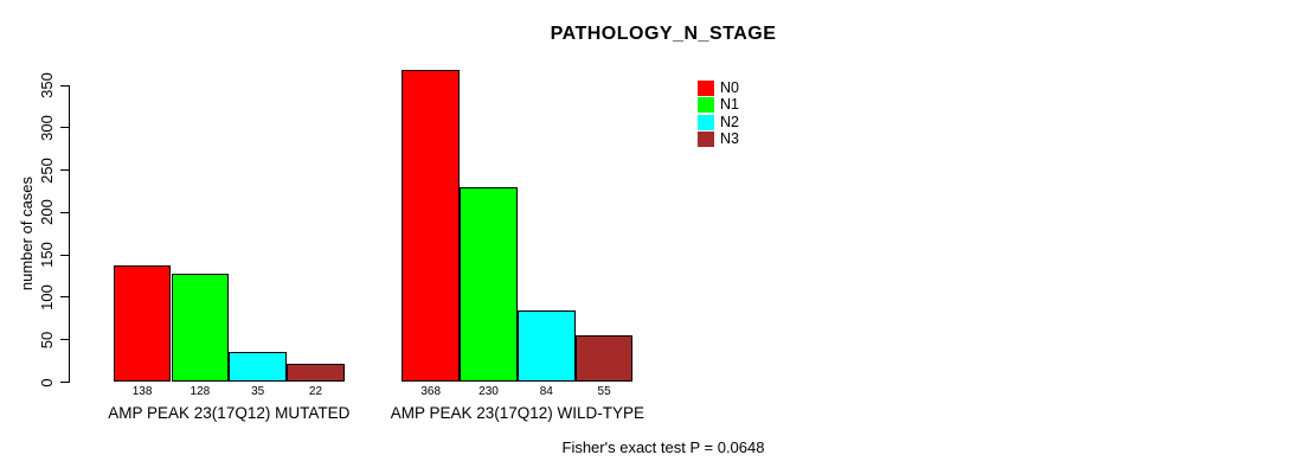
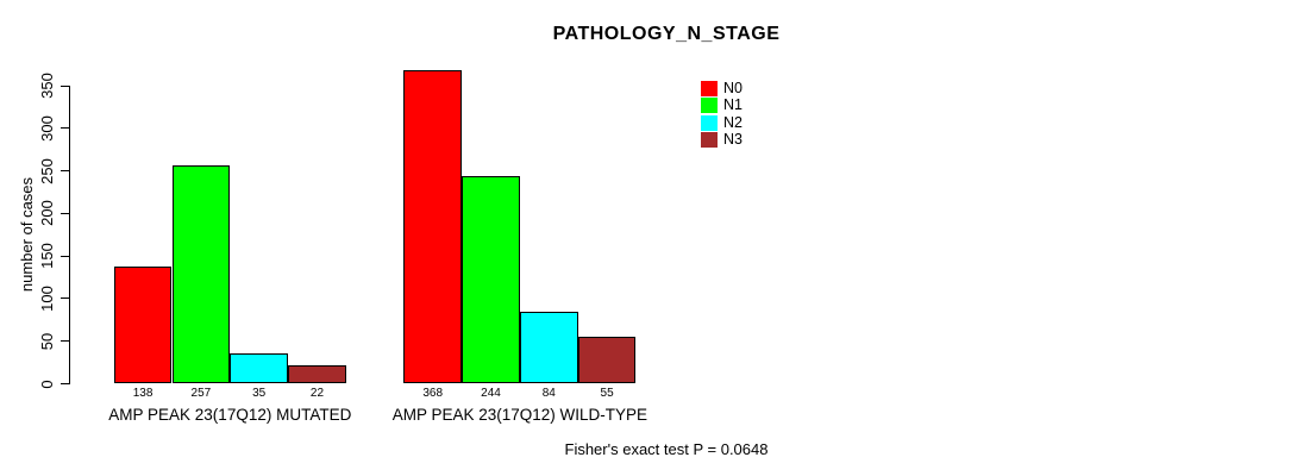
N1/AMP PEAK 23(17Q12) MUTATED: 128 -> 257
N1/AMP PEAK 23(17Q12) WILD-TYPE: 230 -> 244
